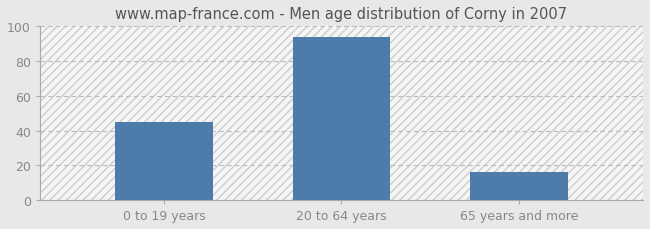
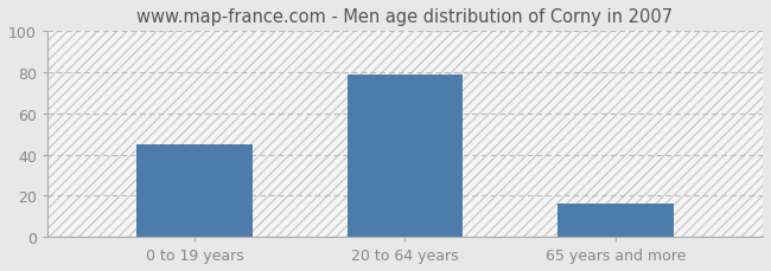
20 to 64 years: 94 -> 79
